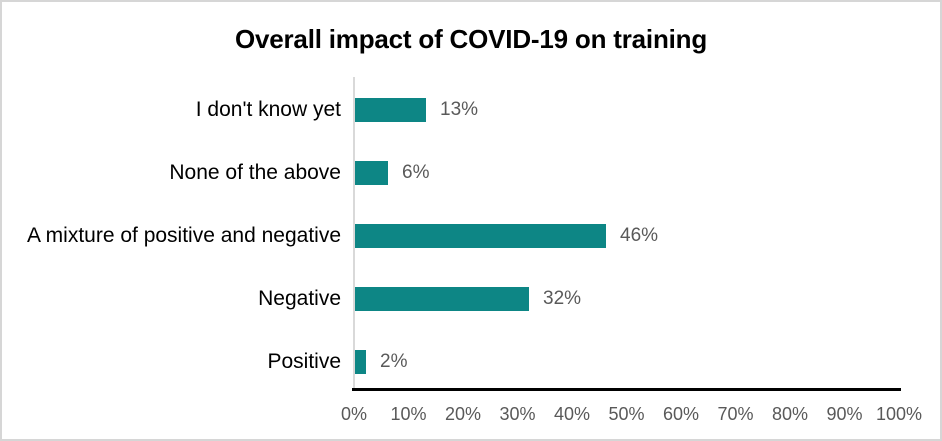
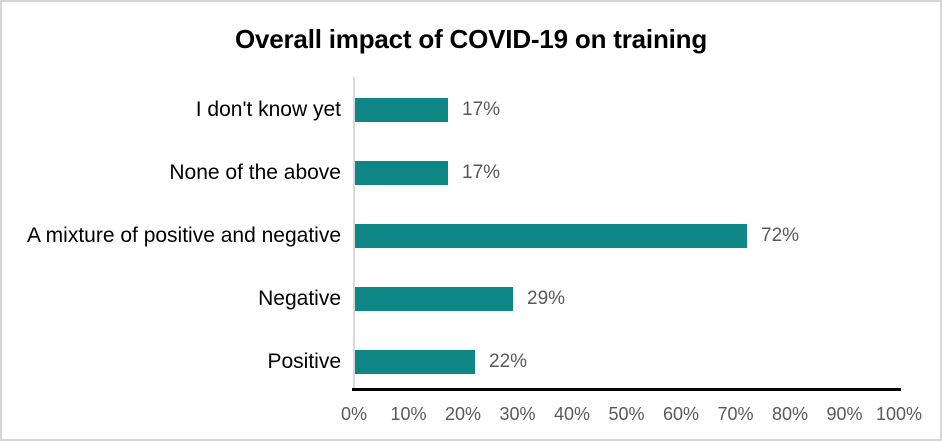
I don't know yet: 13% -> 17%
None of the above: 6% -> 17%
A mixture of positive and negative: 46% -> 72%
Negative: 32% -> 29%
Positive: 2% -> 22%
